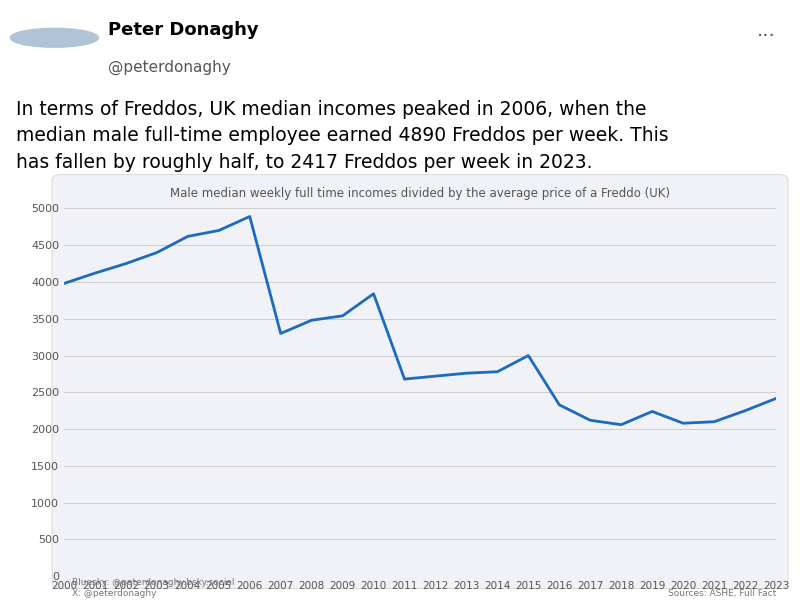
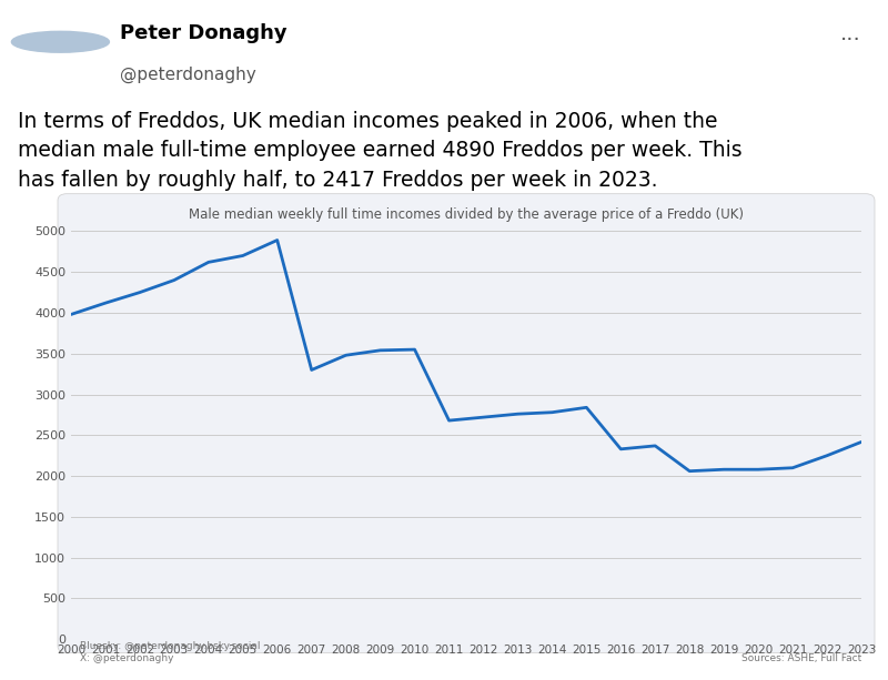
2010: 3840 -> 3550
2015: 3000 -> 2840
2017: 2120 -> 2370
2019: 2240 -> 2080
